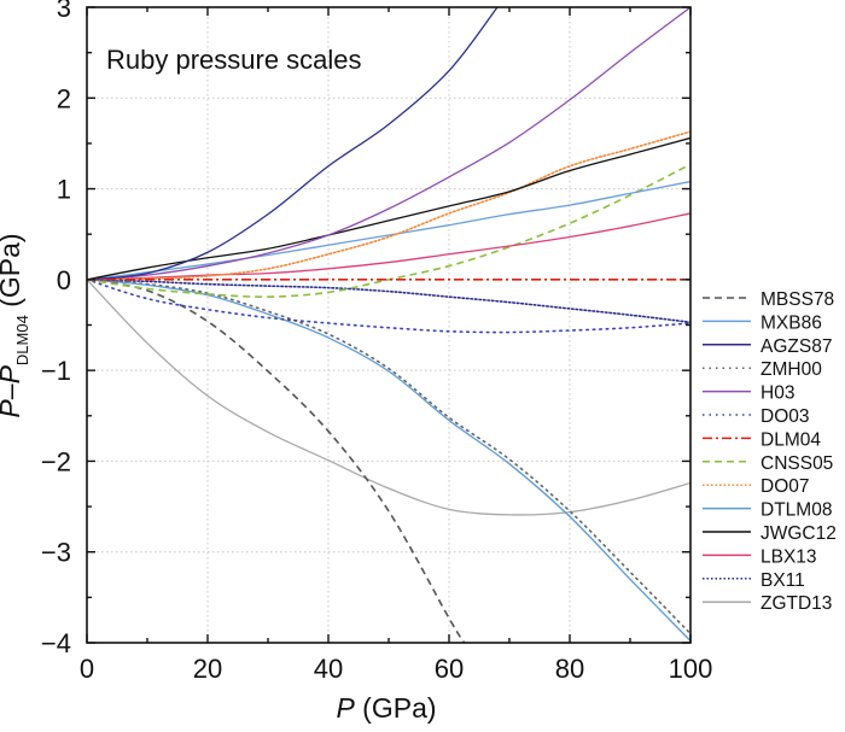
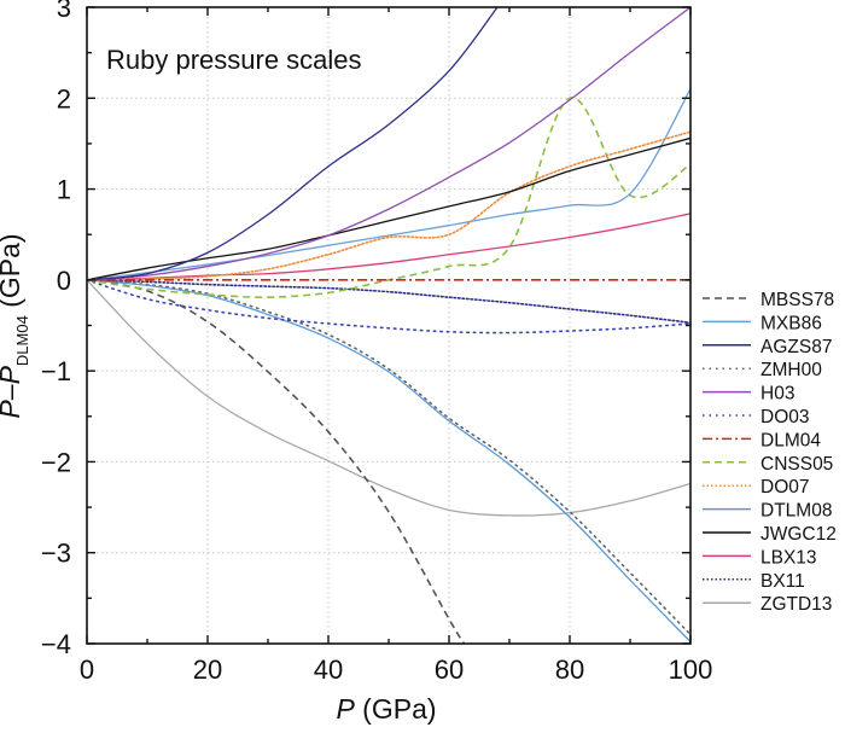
DO07/60: 0.7 -> 0.5
CNSS05/80: 0.6 -> 2.0
MXB86/100: 1.1 -> 2.1
